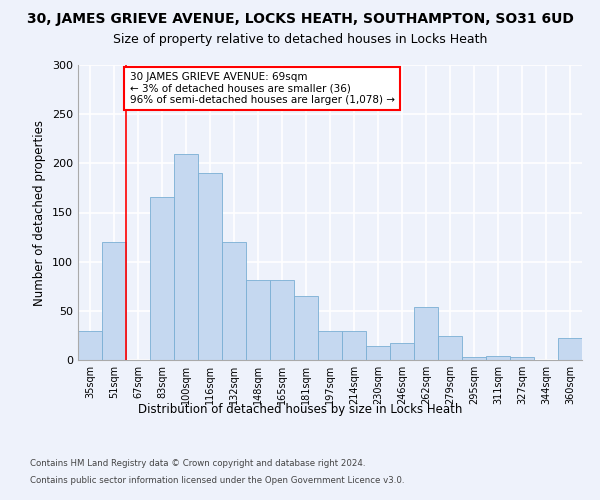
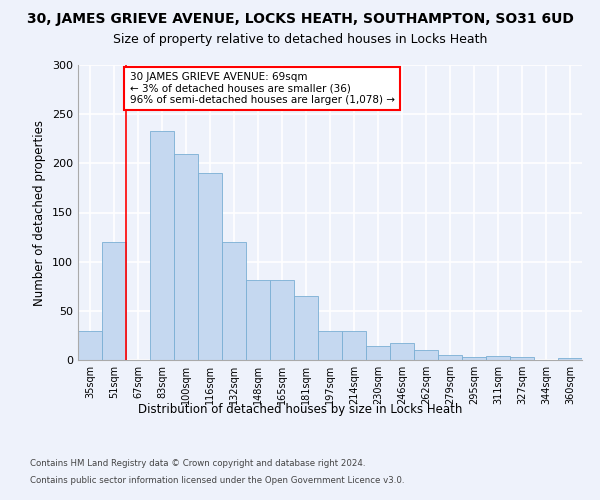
83sqm: 166 -> 233
262sqm: 54 -> 10
279sqm: 24 -> 5
360sqm: 22 -> 2
